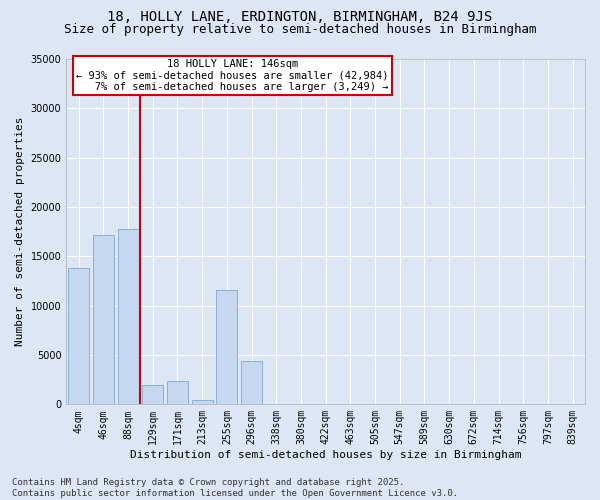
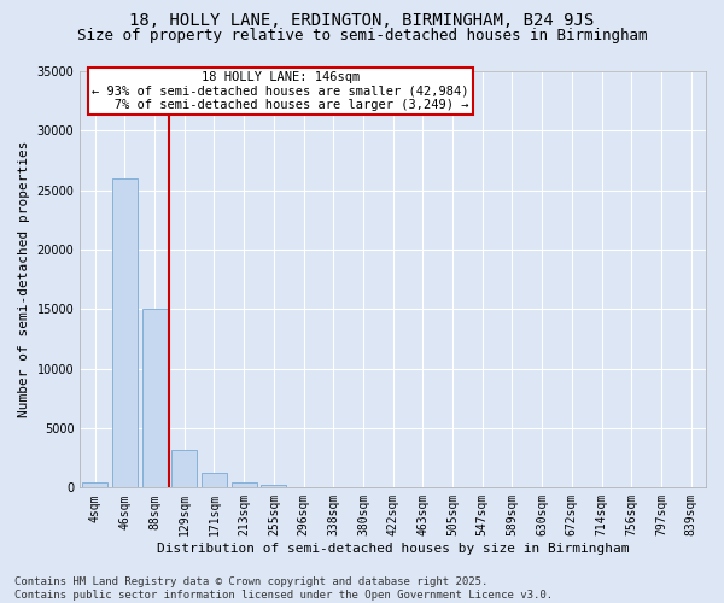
4sqm: 13800 -> 400
46sqm: 17200 -> 26000
88sqm: 17800 -> 15000
129sqm: 2000 -> 3200
171sqm: 2400 -> 1200
255sqm: 11600 -> 200
296sqm: 4400 -> 100
